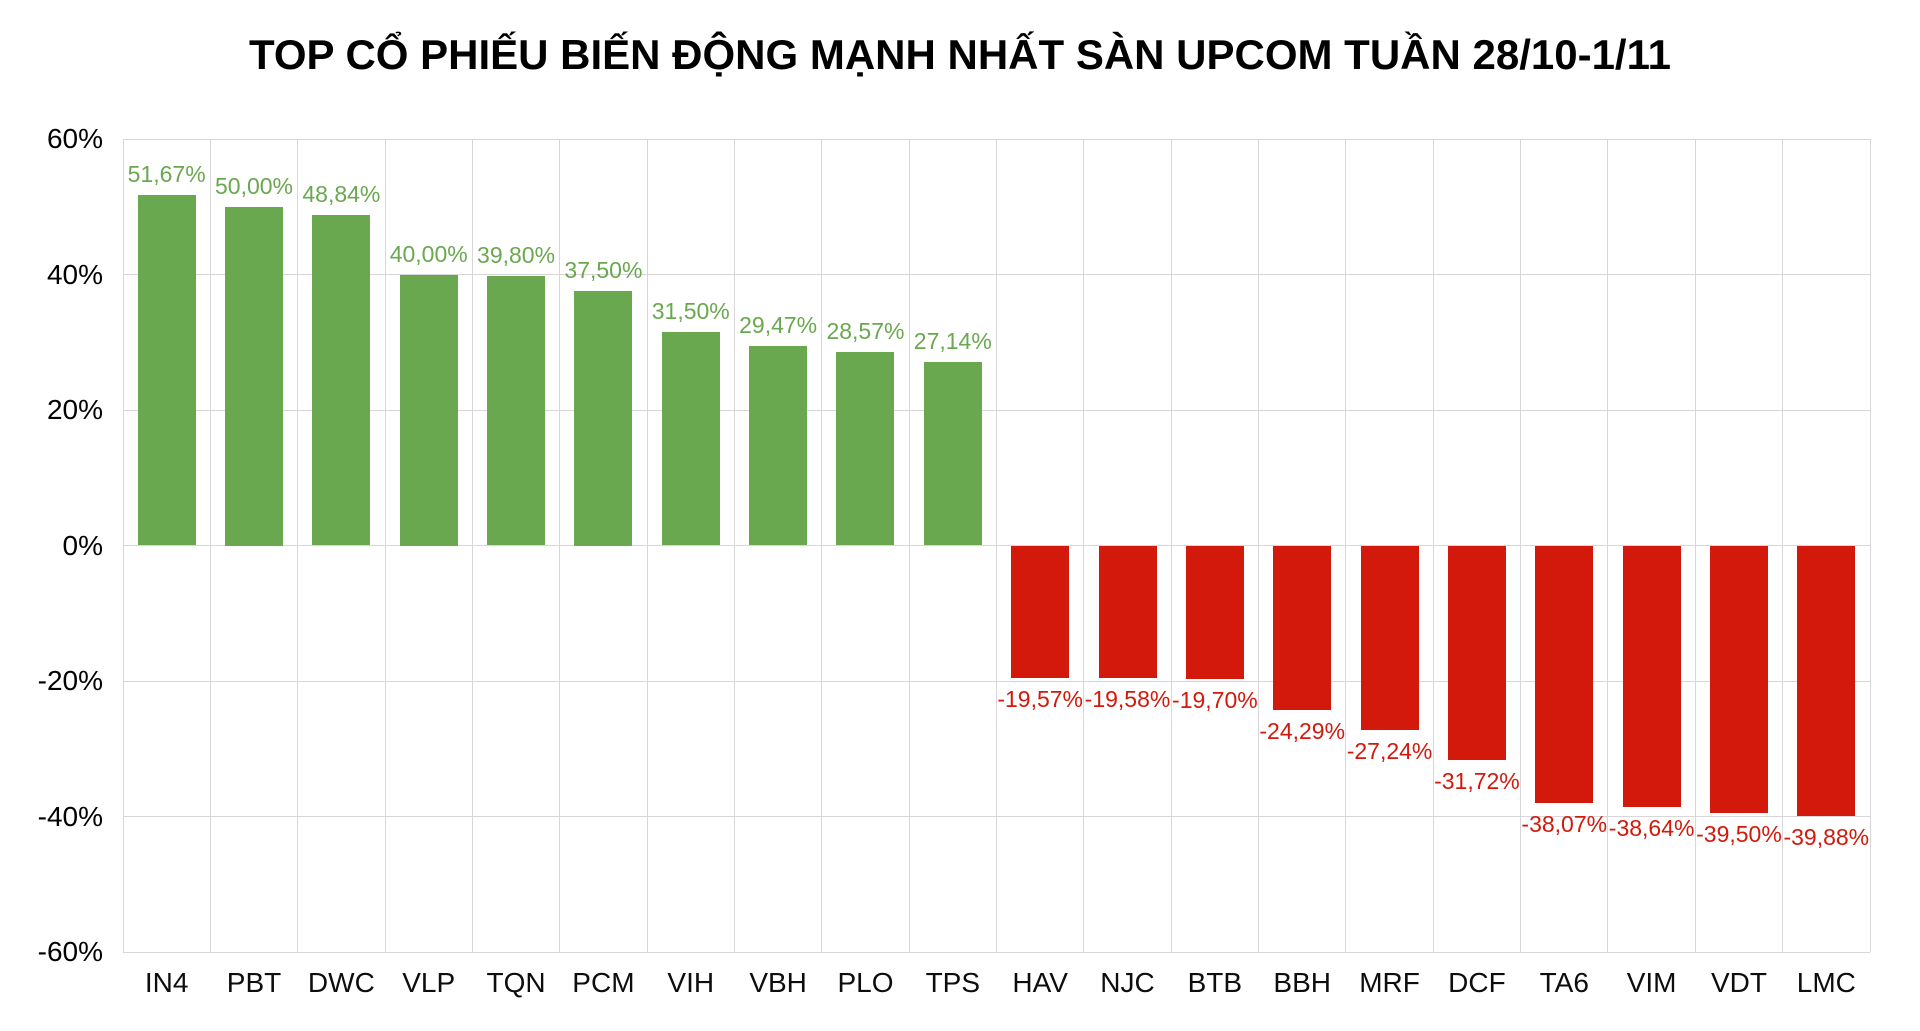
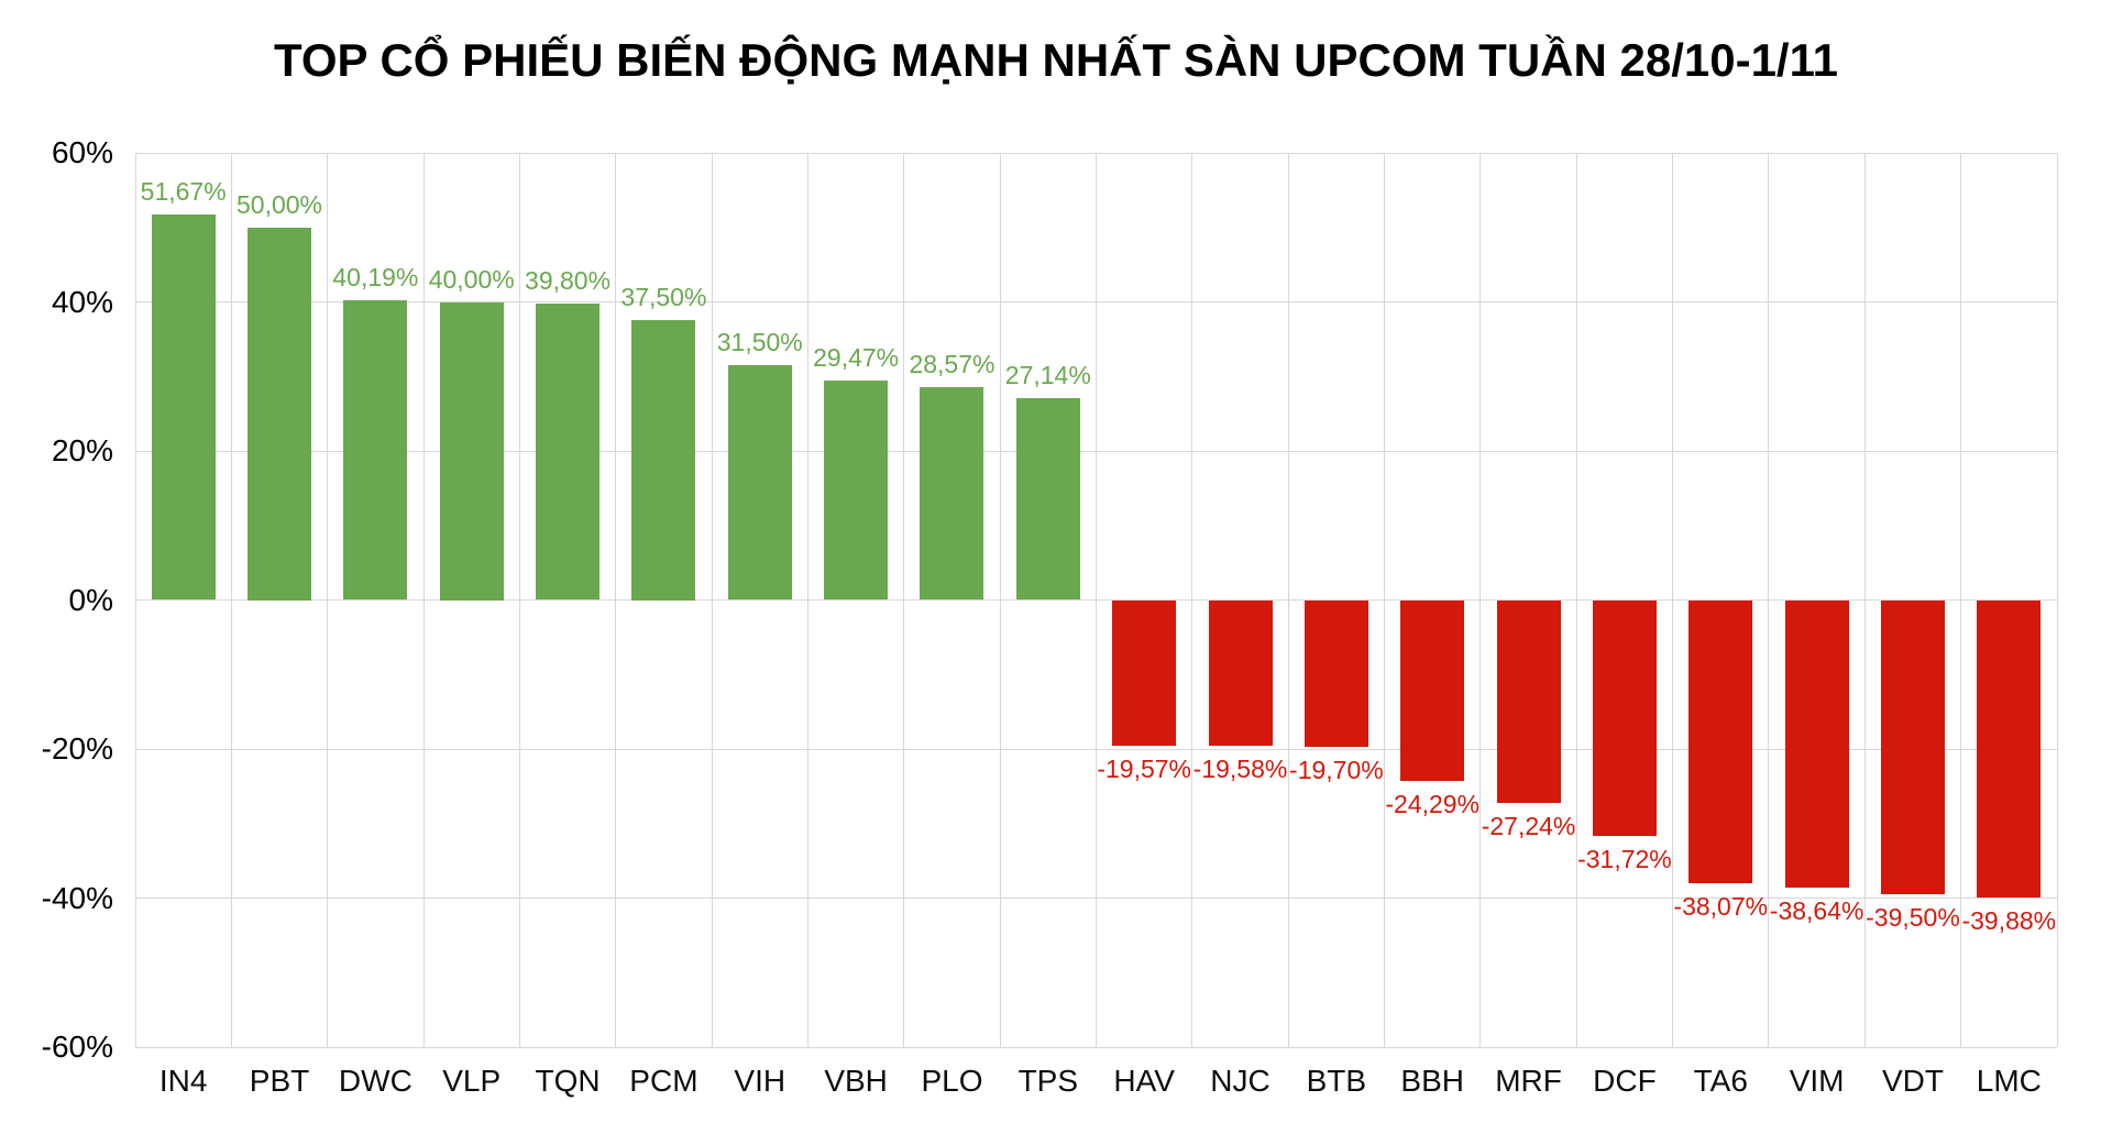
DWC: 48,84% -> 40,19%
